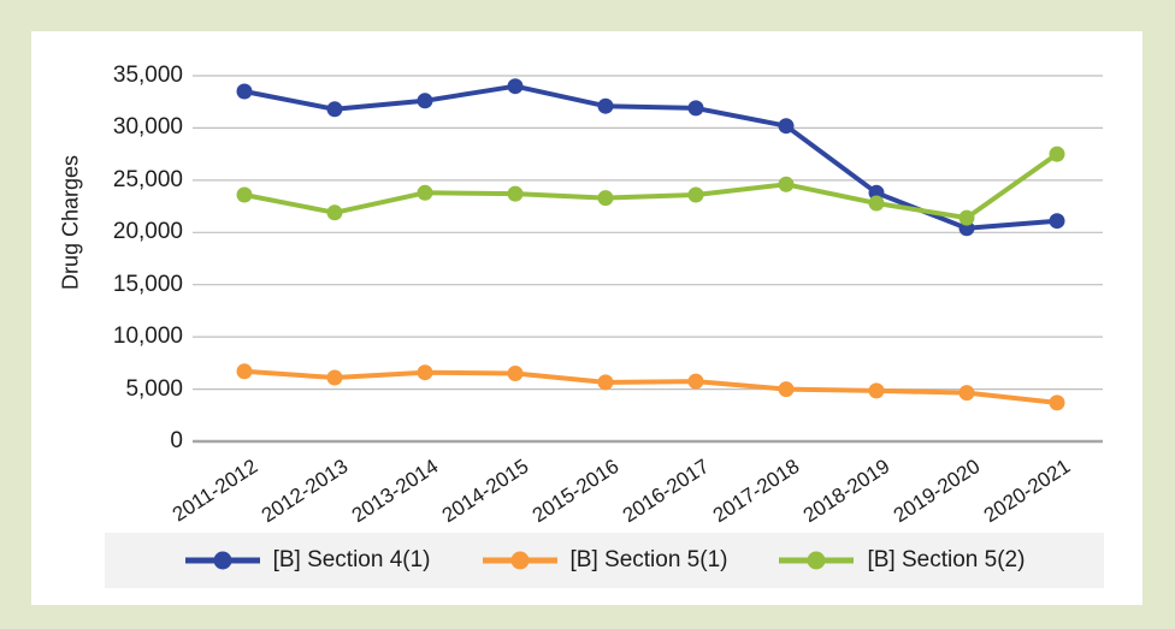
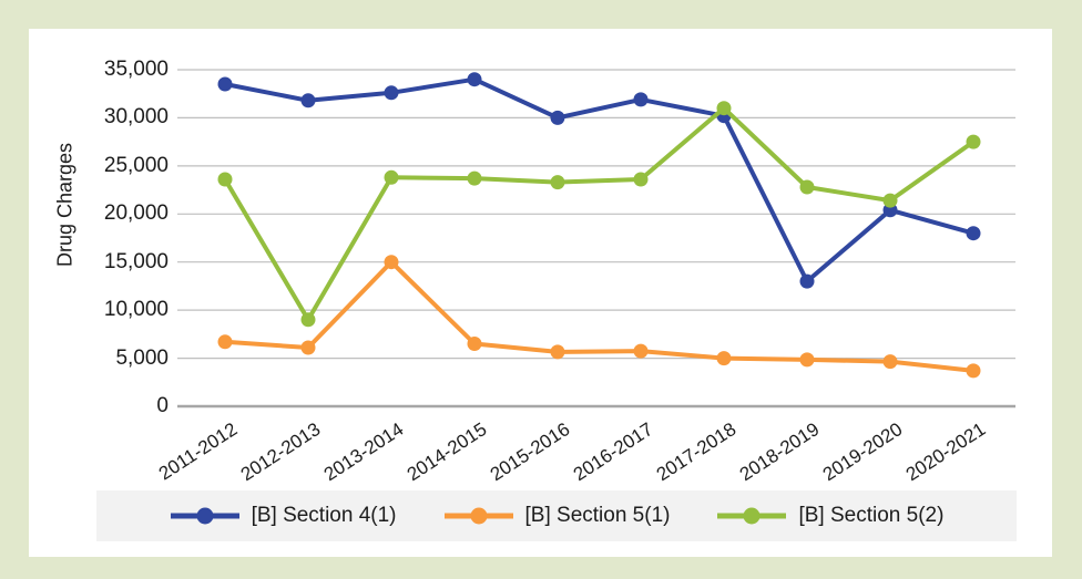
[B] Section 5(2)/2012-2013: 22000 -> 9000
[B] Section 5(1)/2013-2014: 7000 -> 15000
[B] Section 4(1)/2015-2016: 32000 -> 30000
[B] Section 5(2)/2017-2018: 25000 -> 31000
[B] Section 4(1)/2018-2019: 24000 -> 13000
[B] Section 4(1)/2020-2021: 21000 -> 18000
